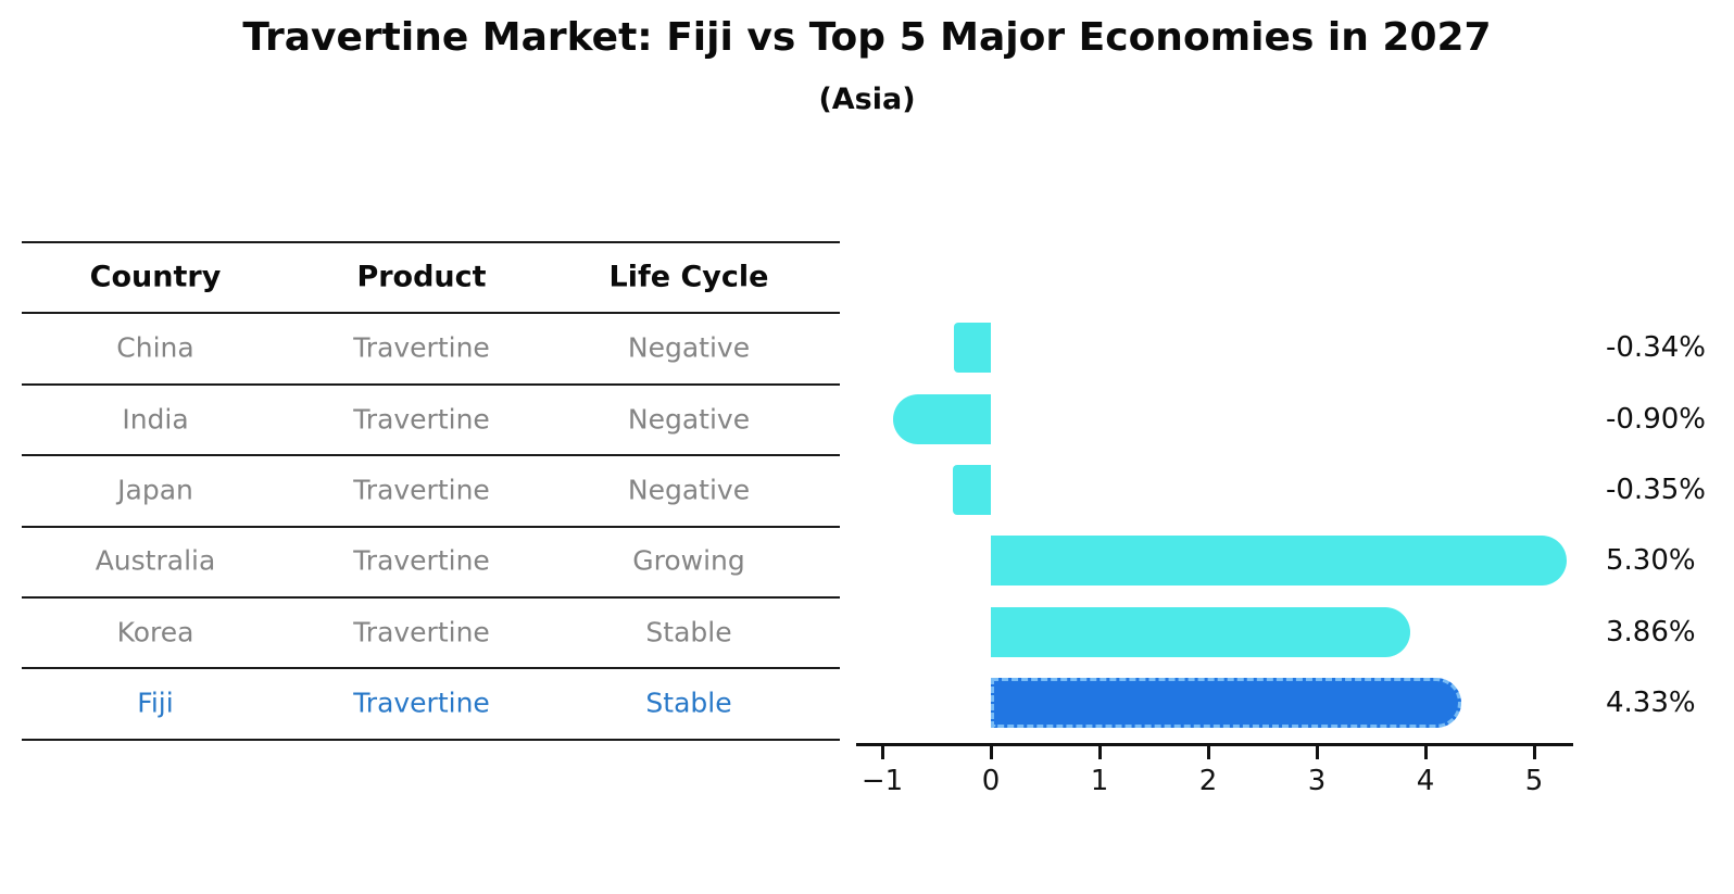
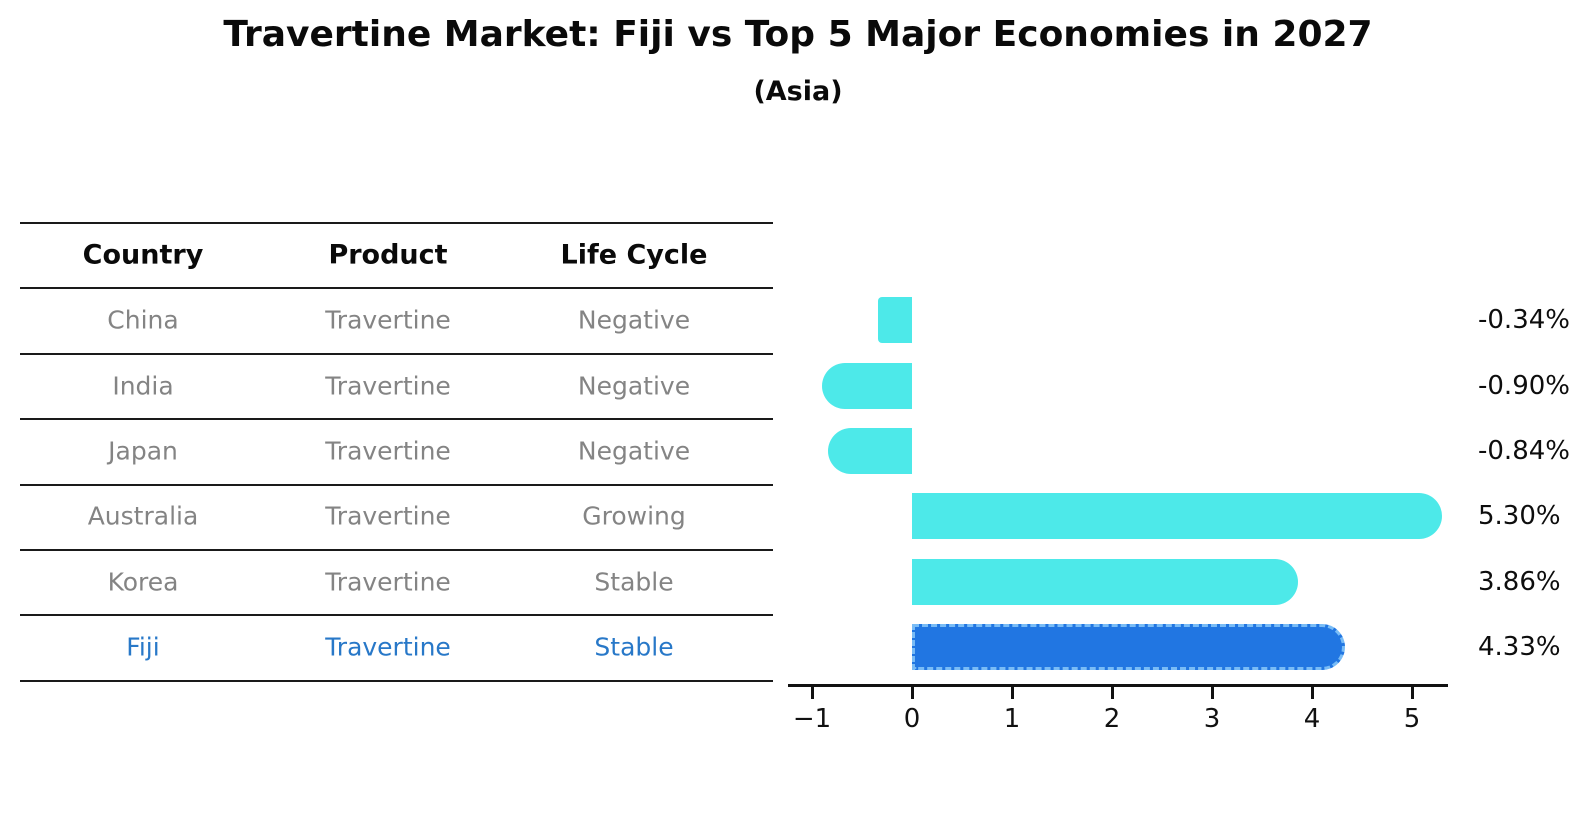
Japan: -0.35% -> -0.84%
